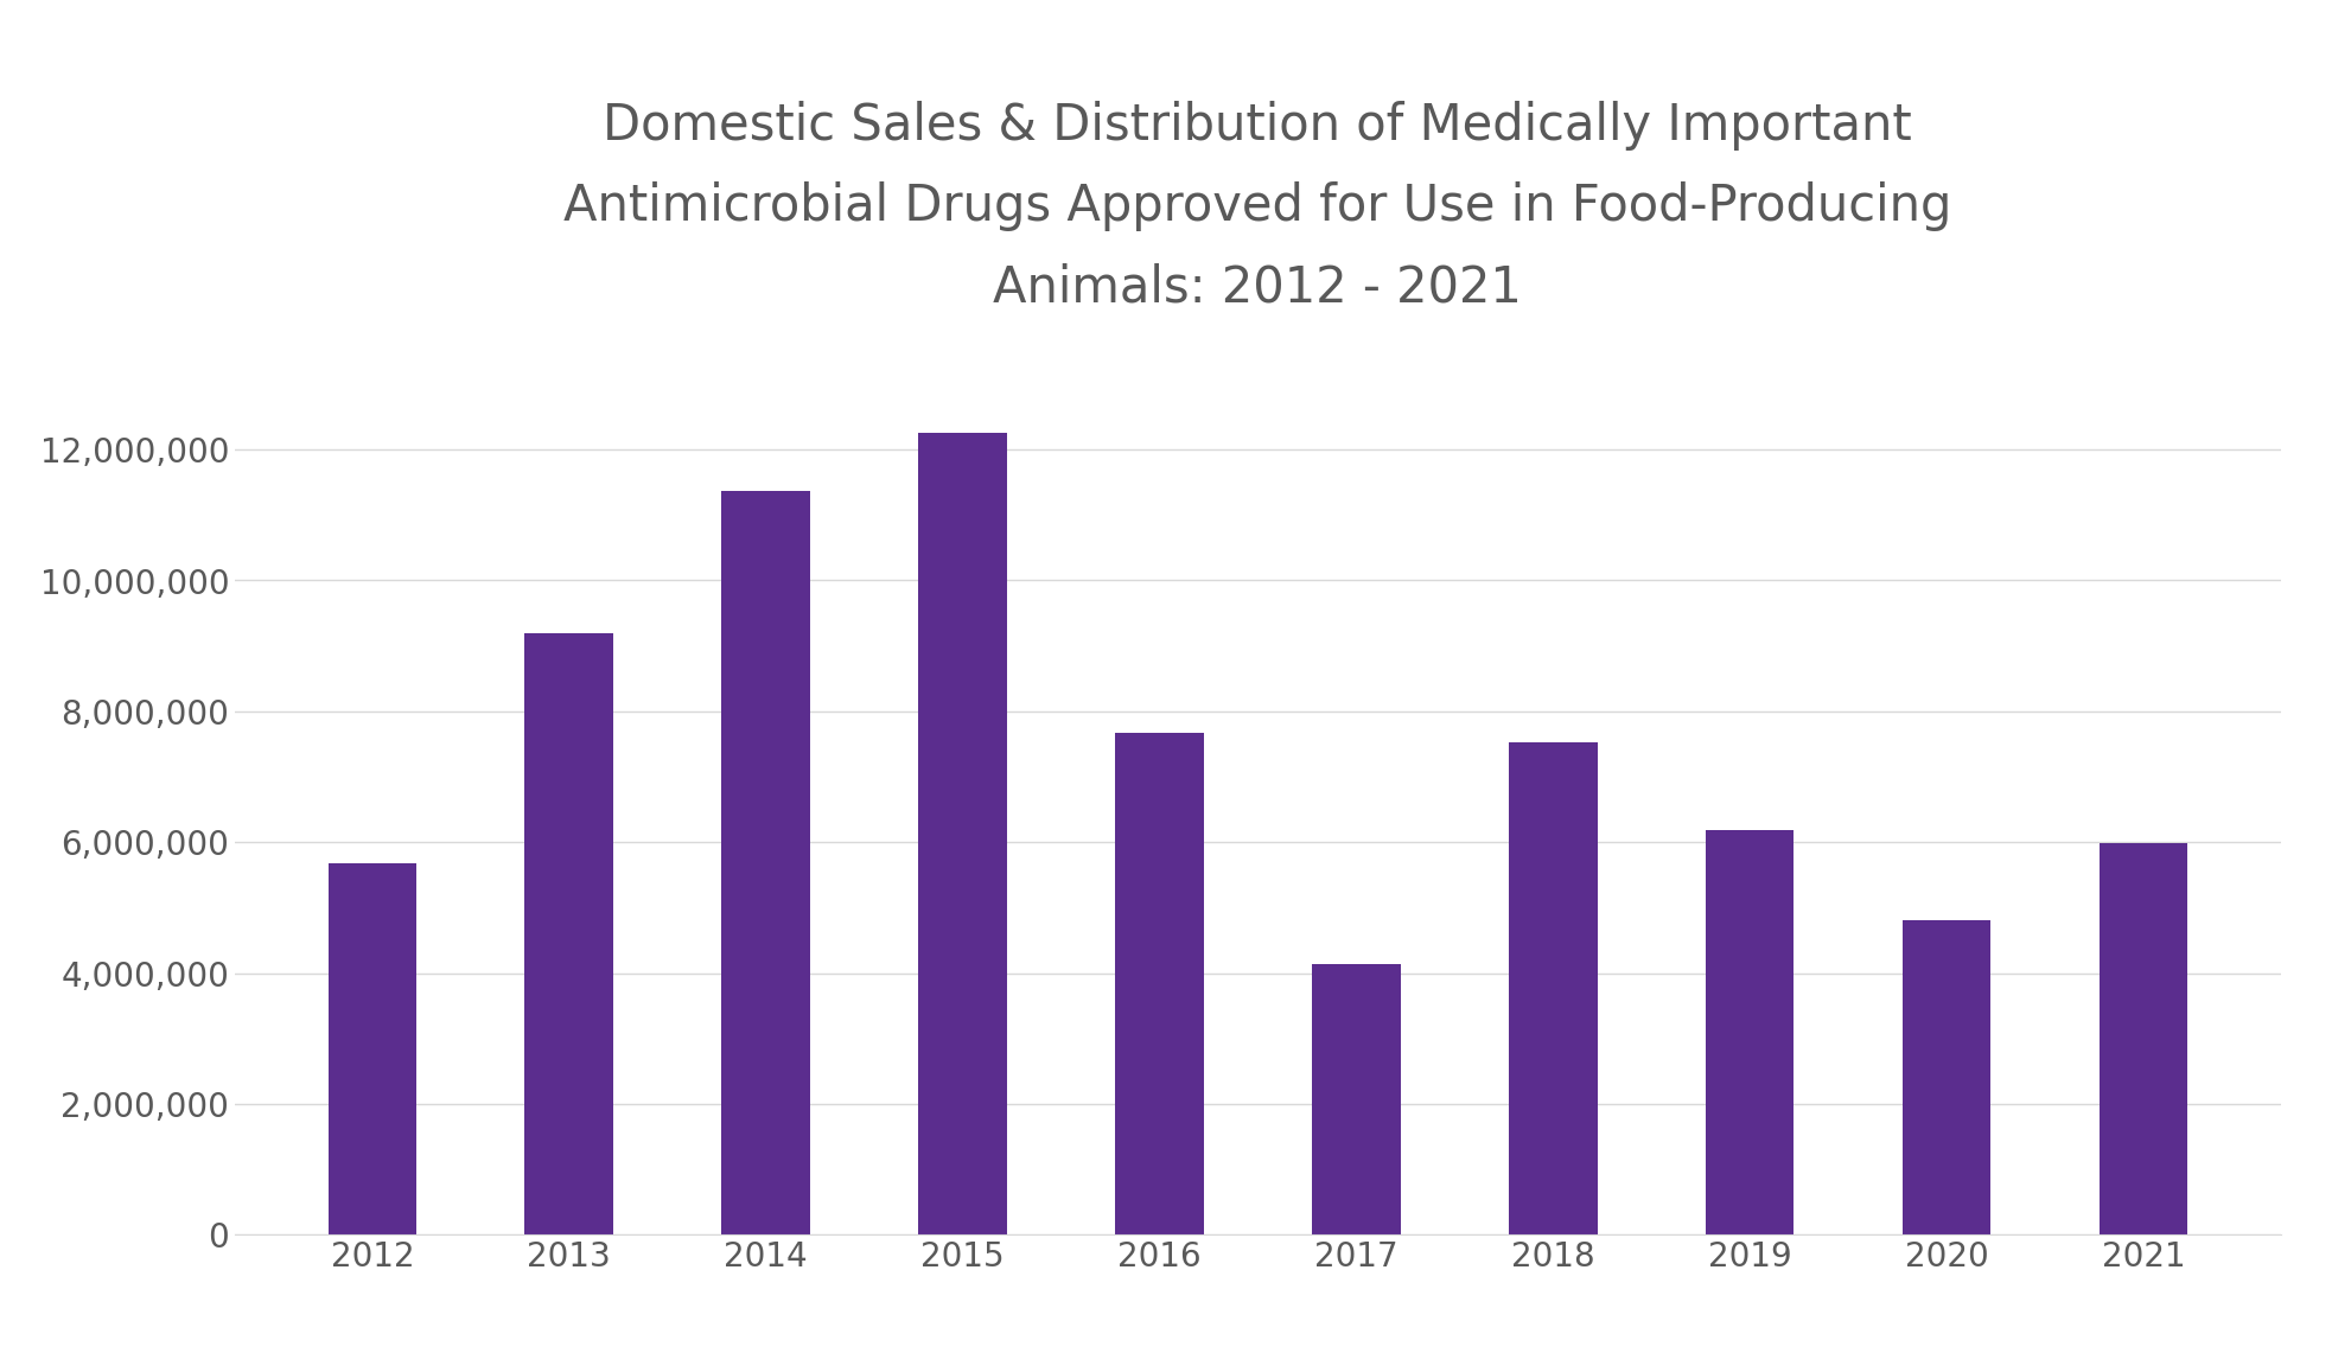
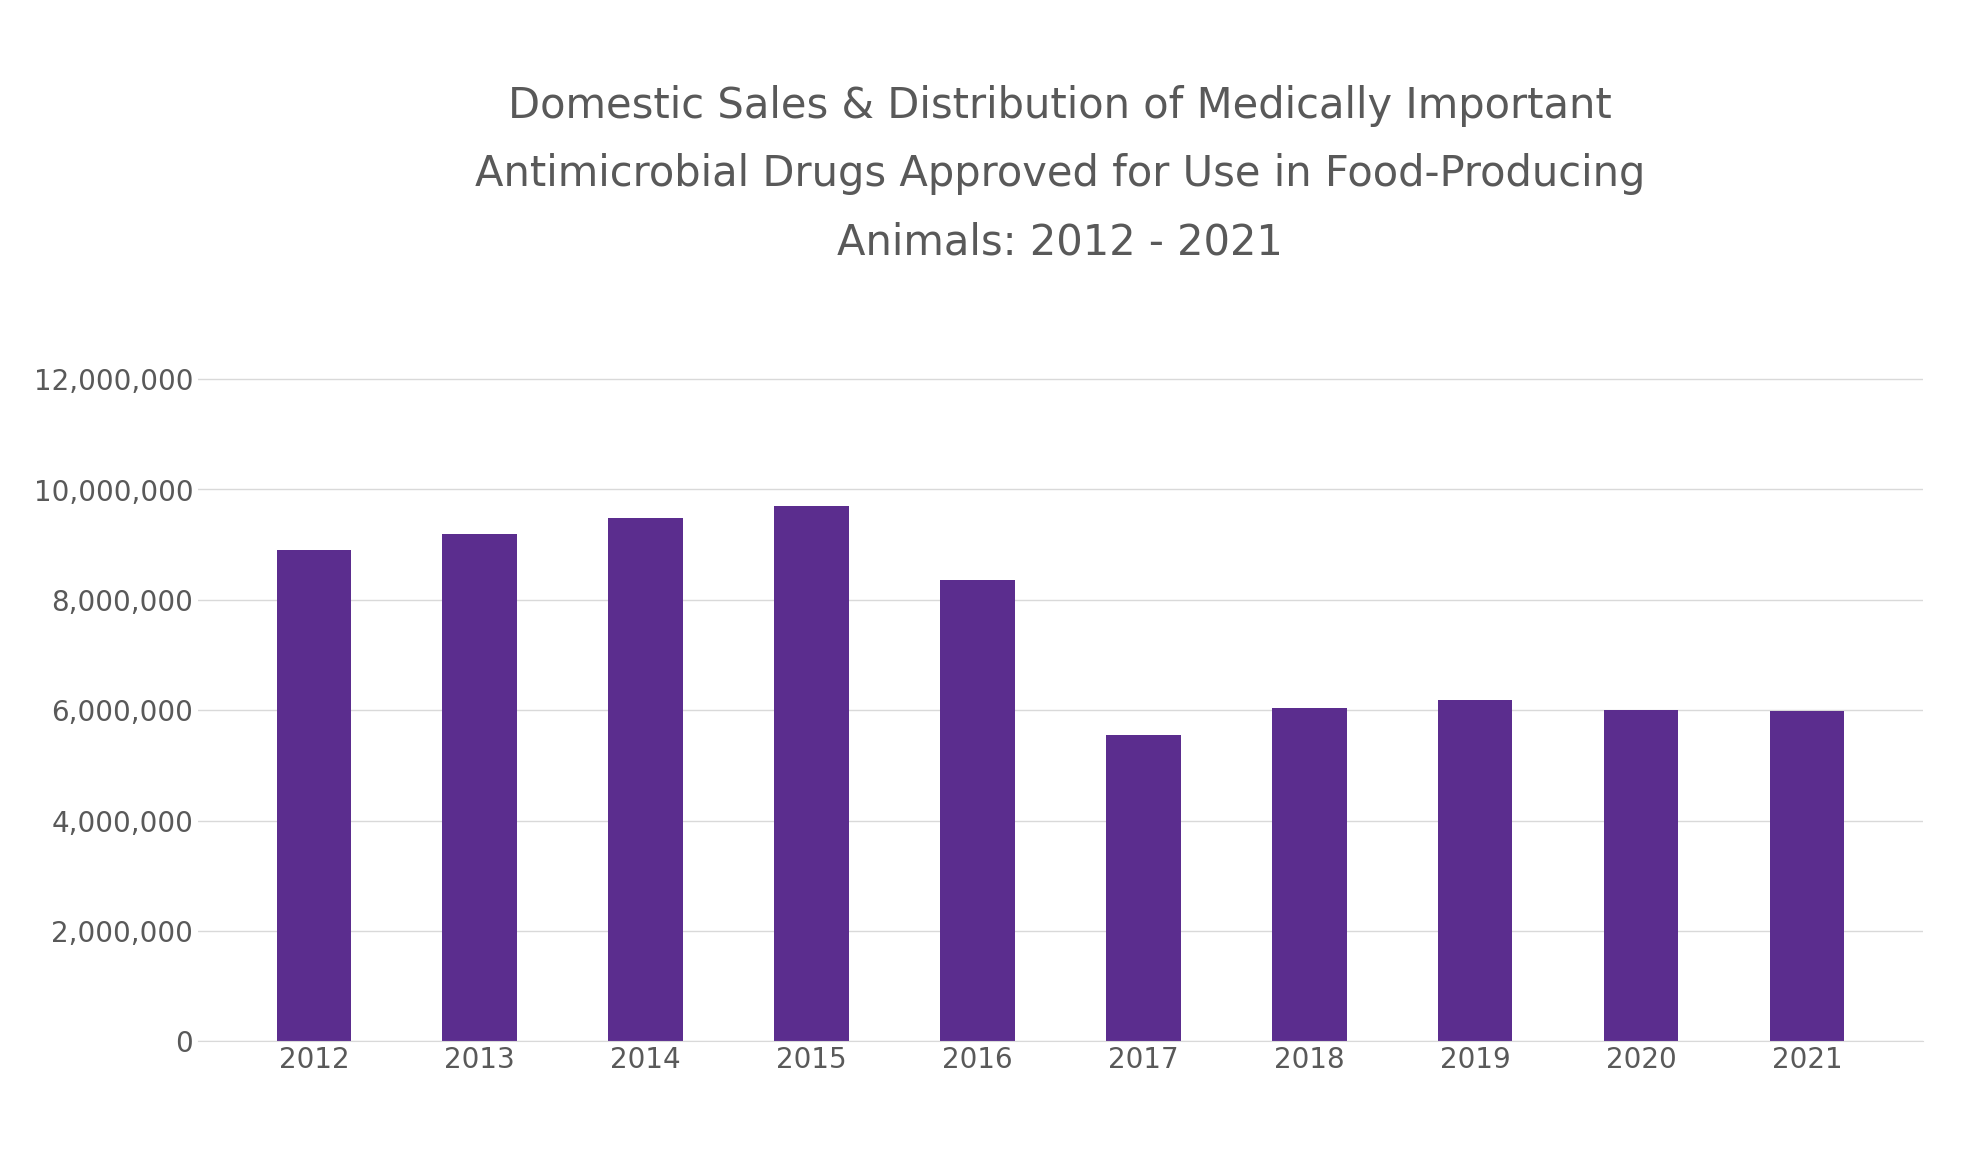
2012: 5,680,000 -> 8,900,000
2014: 11,360,000 -> 9,480,000
2015: 12,260,000 -> 9,700,000
2016: 7,680,000 -> 8,360,000
2017: 4,140,000 -> 5,560,000
2018: 7,520,000 -> 6,030,000
2020: 4,800,000 -> 6,000,000
